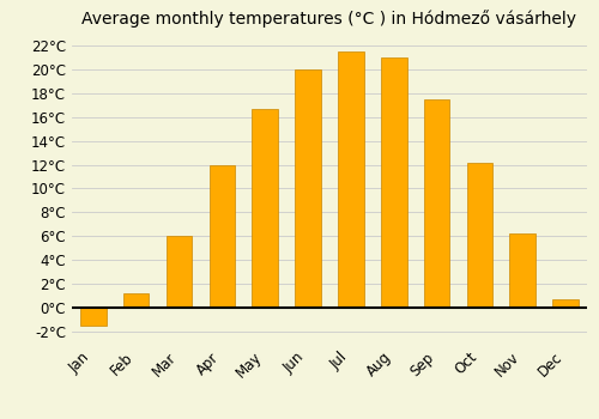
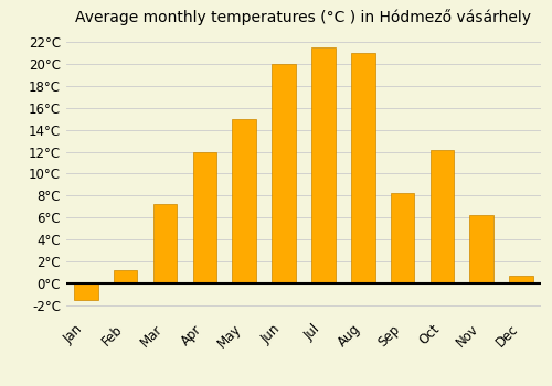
Mar: 6.0°C -> 7.2°C
May: 16.7°C -> 15.0°C
Sep: 17.5°C -> 8.2°C
